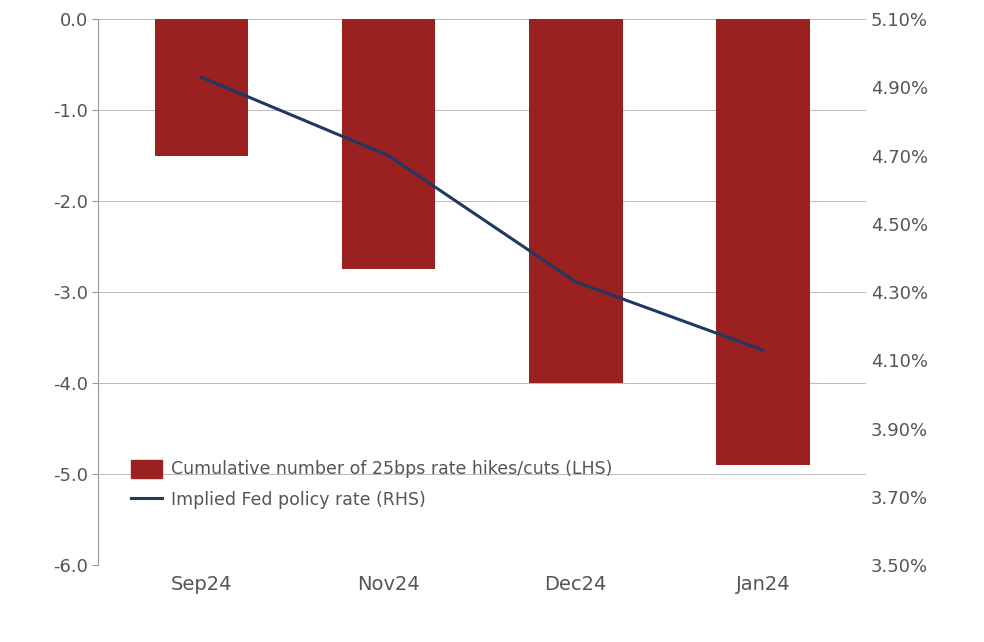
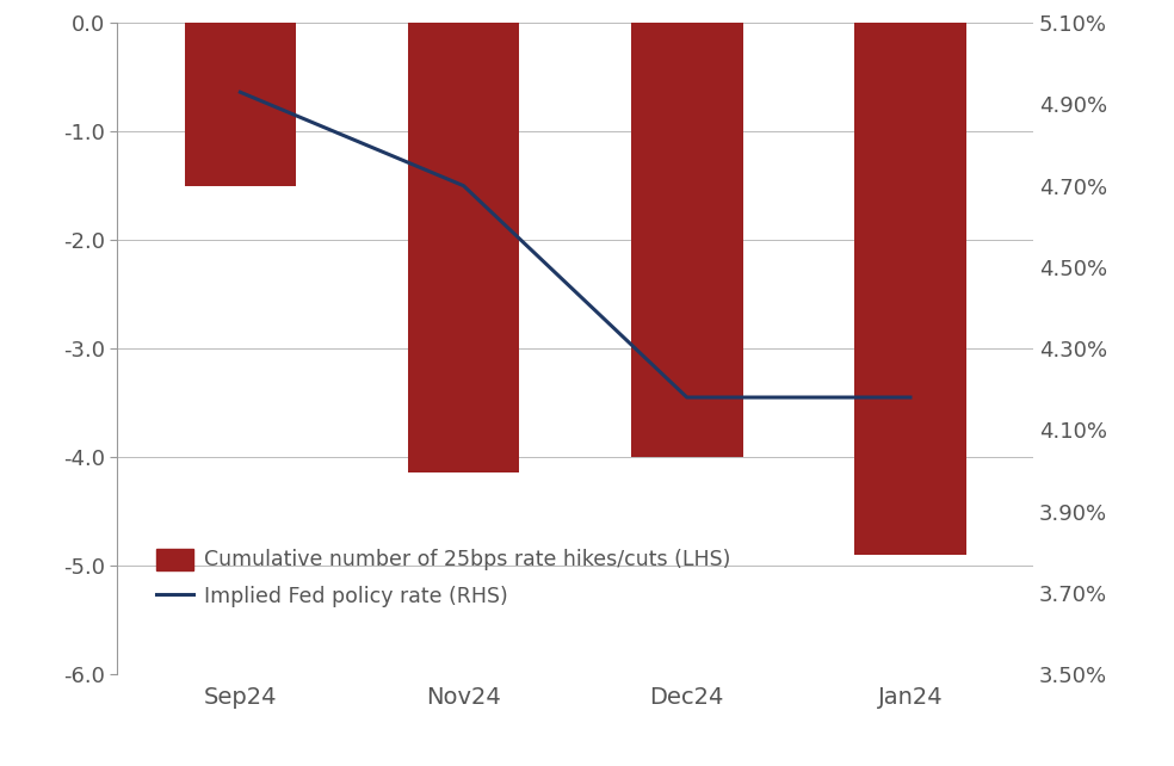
Cumulative number of 25bps rate hikes/cuts (LHS)/Nov24: -2.75 -> -4.14
Implied Fed policy rate (RHS)/Dec24: 4.33% -> 4.18%
Implied Fed policy rate (RHS)/Jan24: 4.13% -> 4.18%
